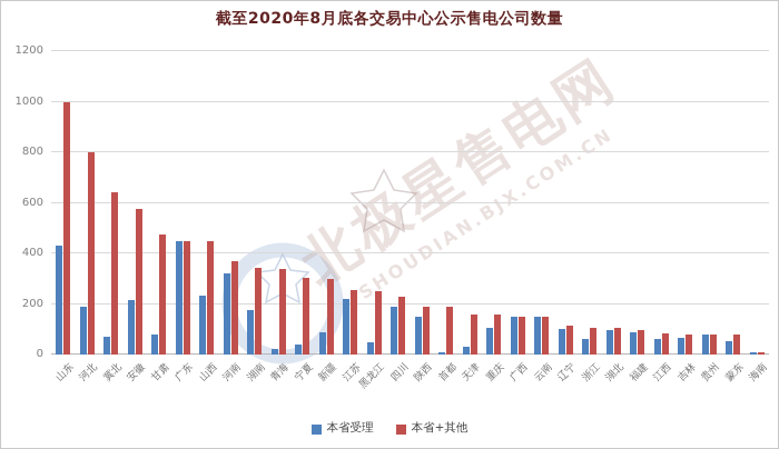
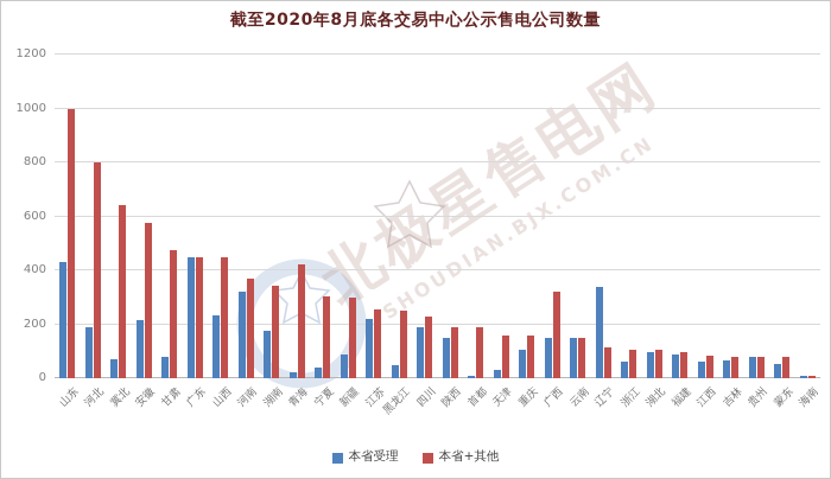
本省+其他/青海: 340 -> 420
本省+其他/广西: 150 -> 320
本省受理/辽宁: 100 -> 340
